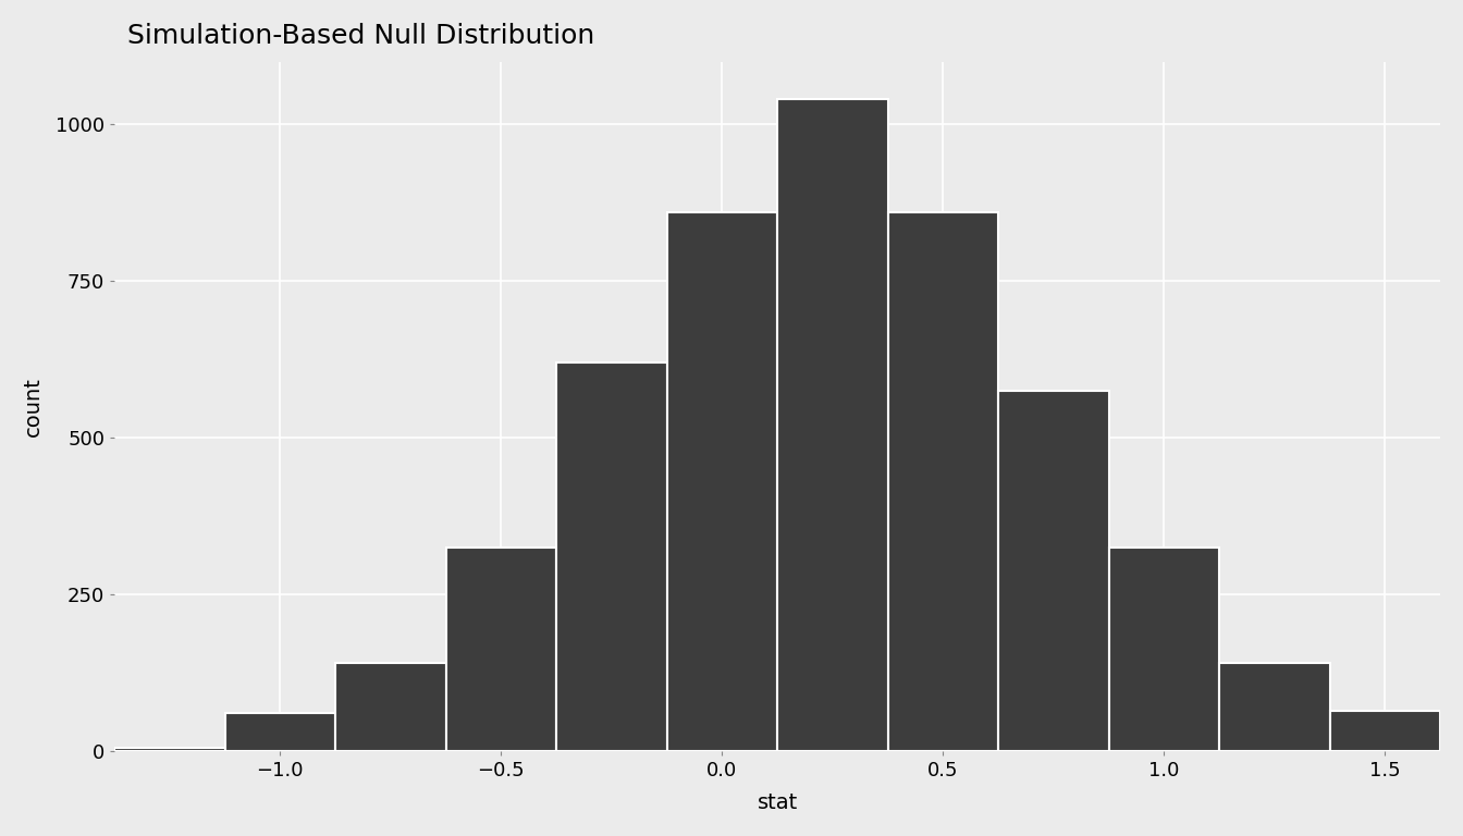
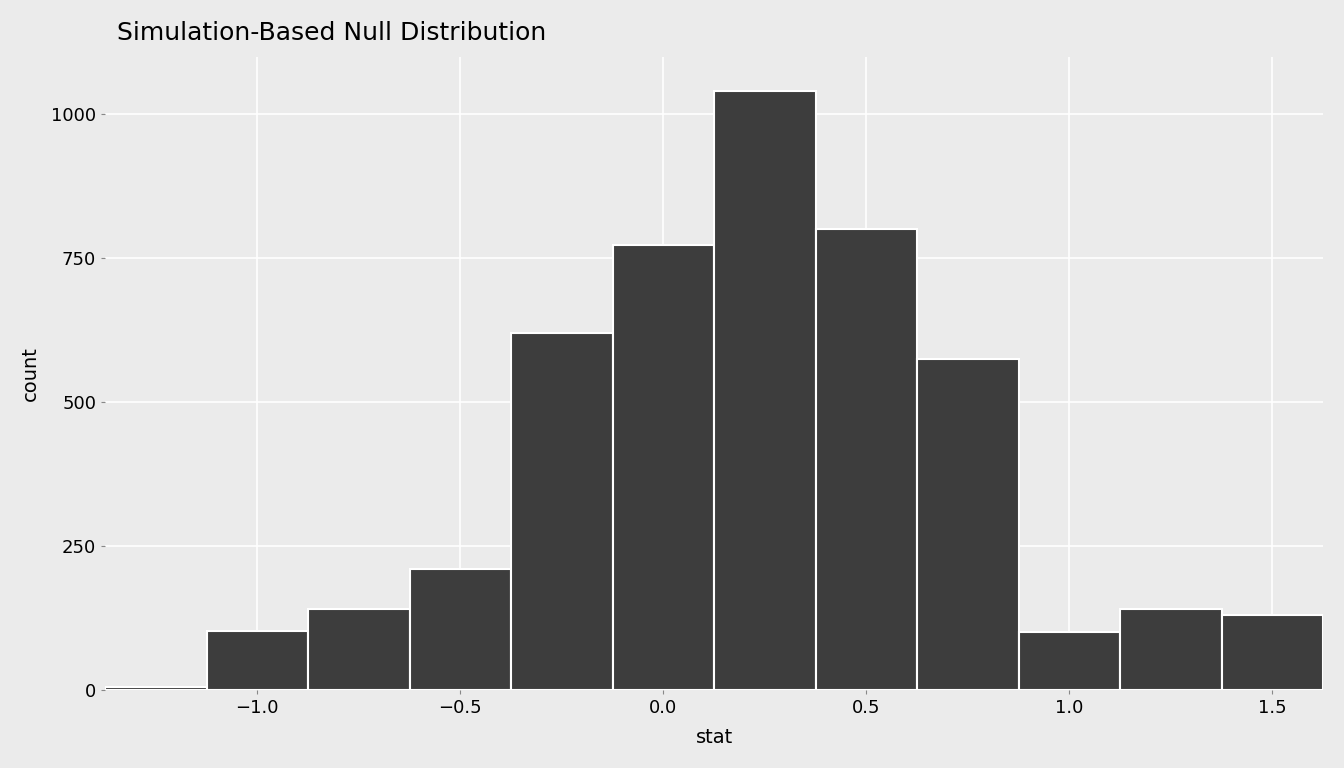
−1.0: 60 -> 102
−0.5: 325 -> 210
0.0: 860 -> 772
0.5: 860 -> 800
1.0: 325 -> 100
1.5: 65 -> 130
